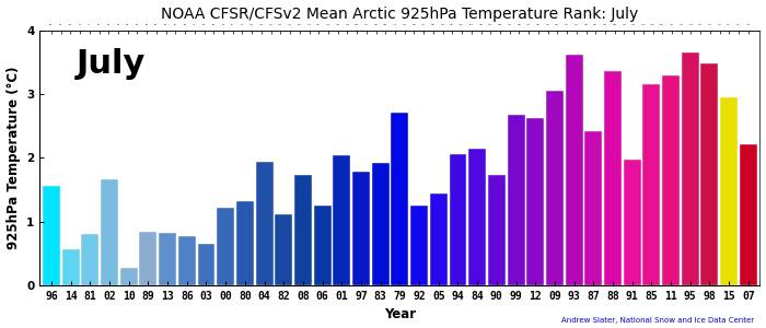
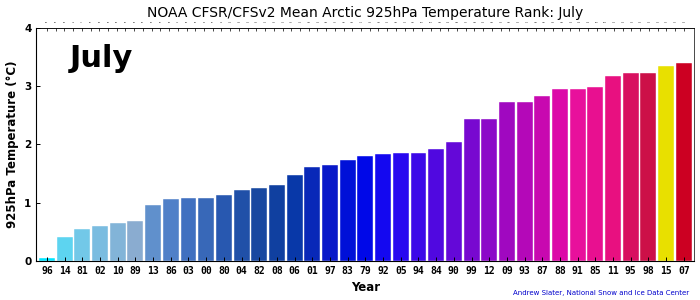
96: 1.56 -> 0.05
14: 0.56 -> 0.42
81: 0.80 -> 0.55
02: 1.66 -> 0.60
10: 0.28 -> 0.65
89: 0.84 -> 0.68
13: 0.82 -> 0.97
86: 0.78 -> 1.07
03: 0.66 -> 1.08
00: 1.22 -> 1.08
80: 1.32 -> 1.13
04: 1.94 -> 1.22
82: 1.12 -> 1.25
08: 1.74 -> 1.30
06: 1.26 -> 1.48
01: 2.04 -> 1.62
97: 1.78 -> 1.65
83: 1.92 -> 1.73
79: 2.72 -> 1.80
92: 1.26 -> 1.83
05: 1.44 -> 1.85
94: 2.06 -> 1.85
84: 2.14 -> 1.93
90: 1.74 -> 2.04
99: 2.68 -> 2.43
12: 2.62 -> 2.44
09: 3.06 -> 2.73
93: 3.62 -> 2.73
87: 2.42 -> 2.84
88: 3.36 -> 2.95
91: 1.98 -> 2.96
85: 3.16 -> 2.98
11: 3.30 -> 3.18
95: 3.66 -> 3.22
98: 3.48 -> 3.23
15: 2.96 -> 3.35
07: 2.22 -> 3.40
